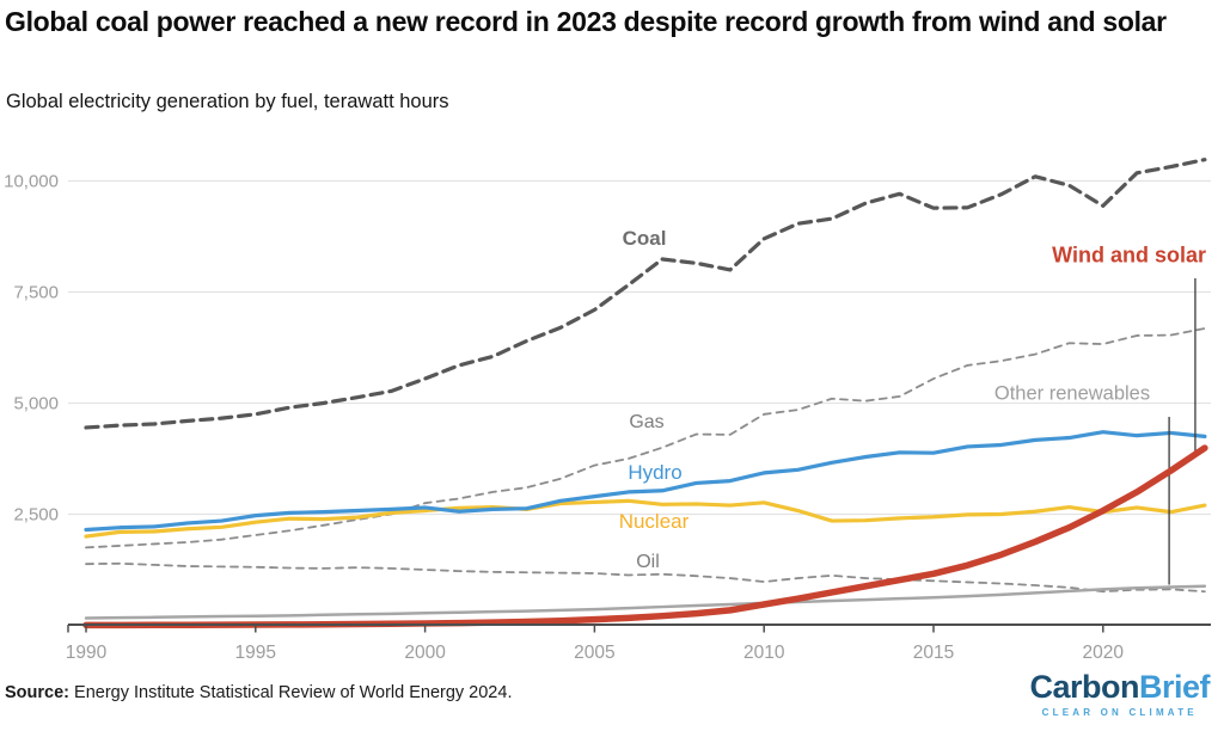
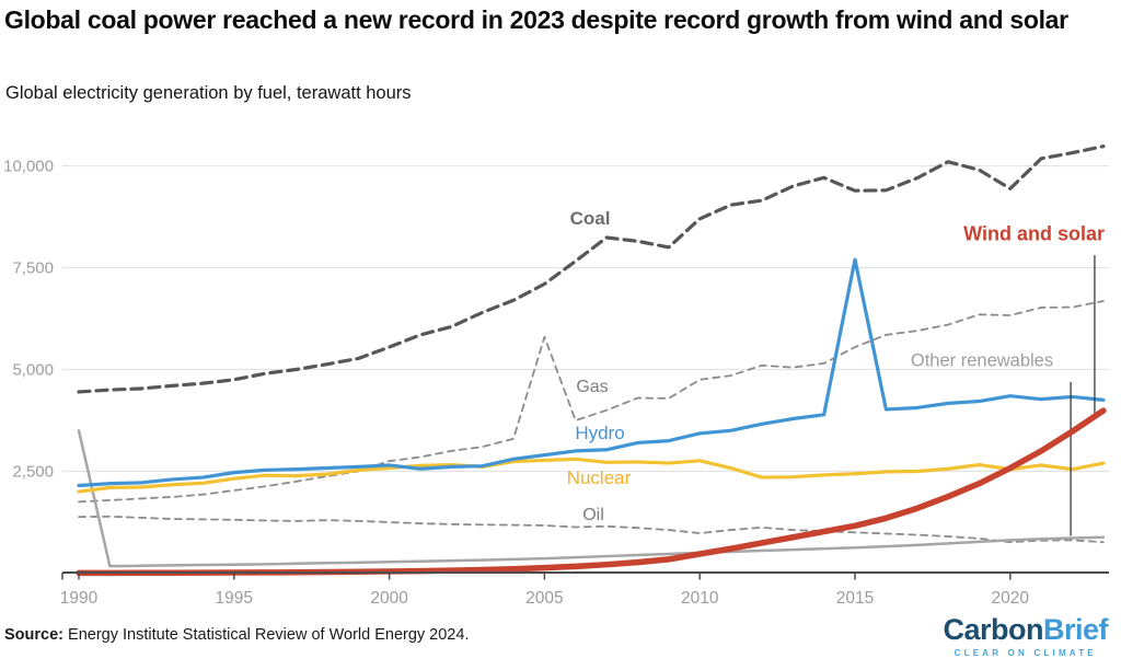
Other renewables/1990: 200 -> 3500
Gas/2005: 3600 -> 5800
Hydro/2015: 3900 -> 7700
